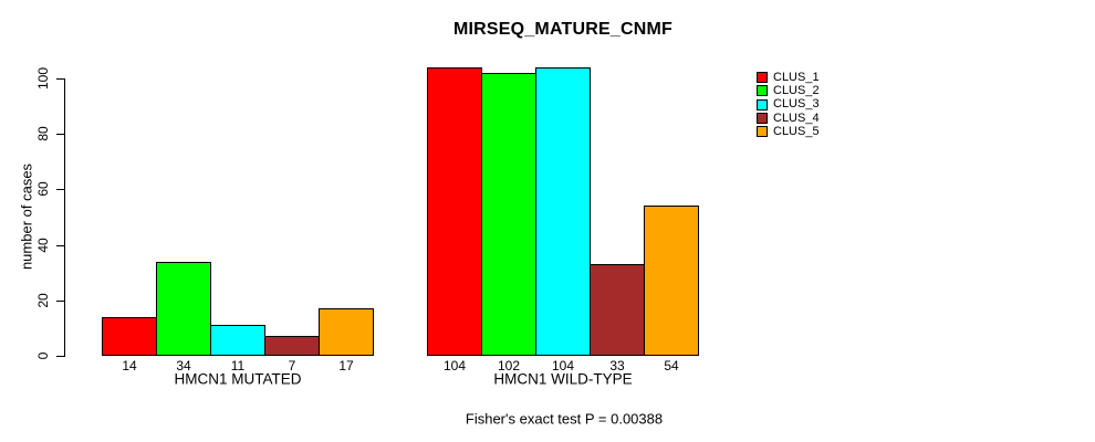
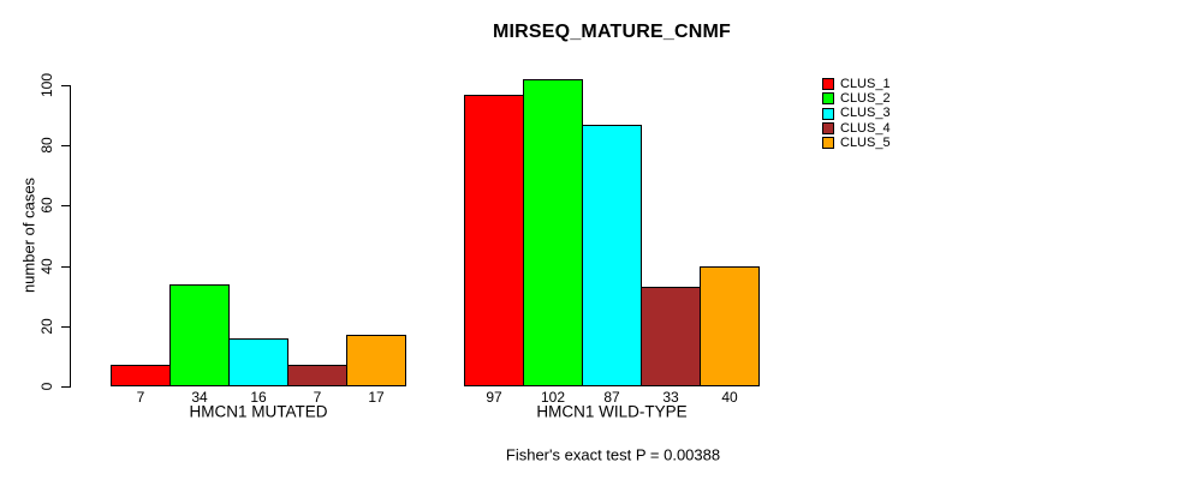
CLUS_1/HMCN1 MUTATED: 14 -> 7
CLUS_3/HMCN1 MUTATED: 11 -> 16
CLUS_1/HMCN1 WILD-TYPE: 104 -> 97
CLUS_3/HMCN1 WILD-TYPE: 104 -> 87
CLUS_5/HMCN1 WILD-TYPE: 54 -> 40
